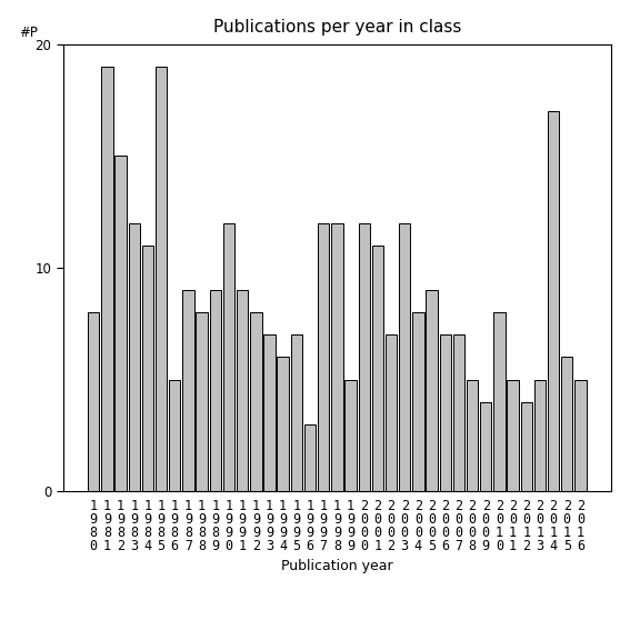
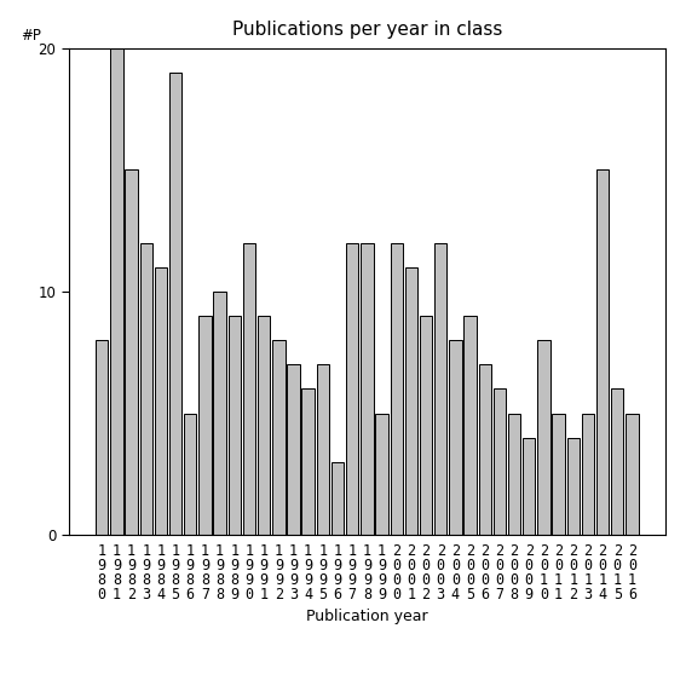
1 9 8 1: 19 -> 20
1 9 8 8: 8 -> 10
2 0 0 2: 7 -> 9
2 0 0 7: 7 -> 6
2 0 1 4: 17 -> 15
